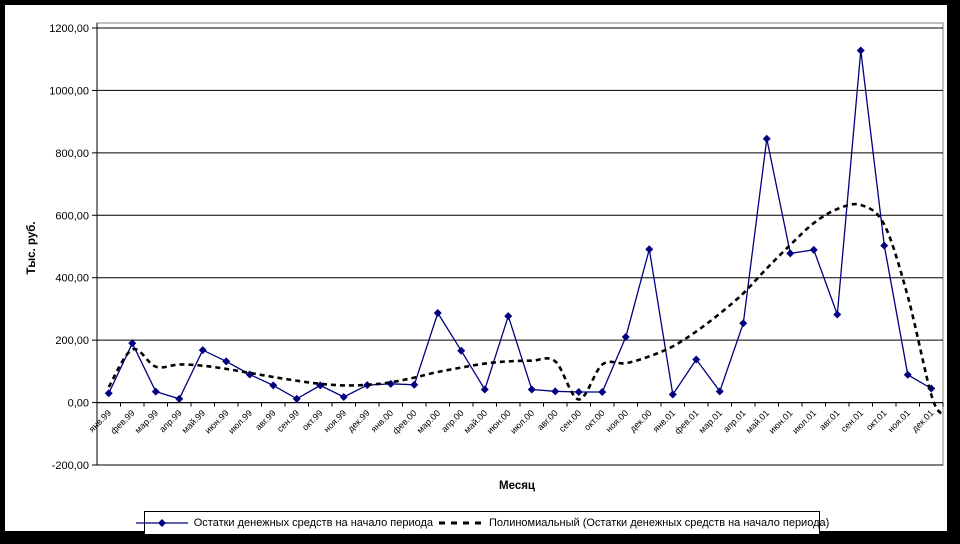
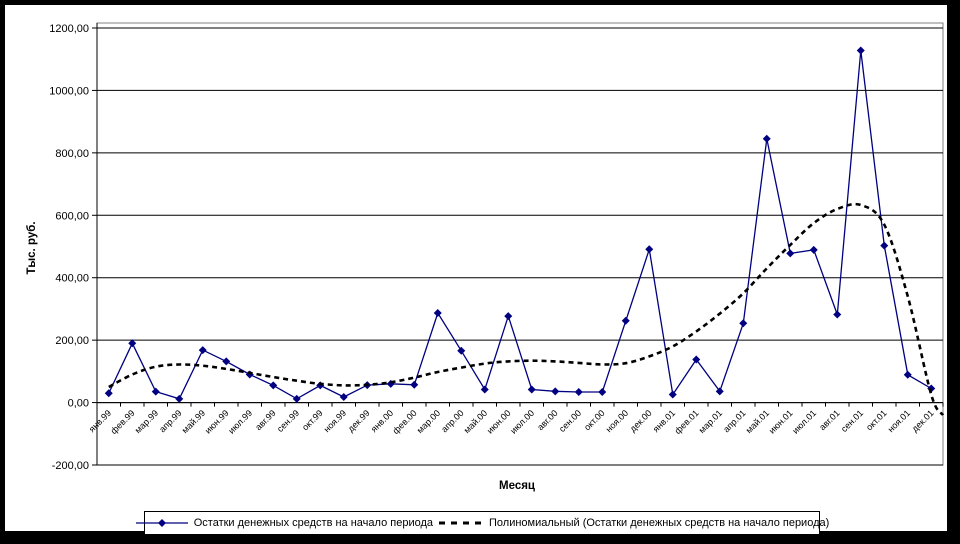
Полиномиальный (Остатки денежных средств на начало периода)/фев.99: 170 -> 90
Полиномиальный (Остатки денежных средств на начало периода)/сен.00: 10 -> 130
Остатки денежных средств на начало периода/ноя.00: 210 -> 260
